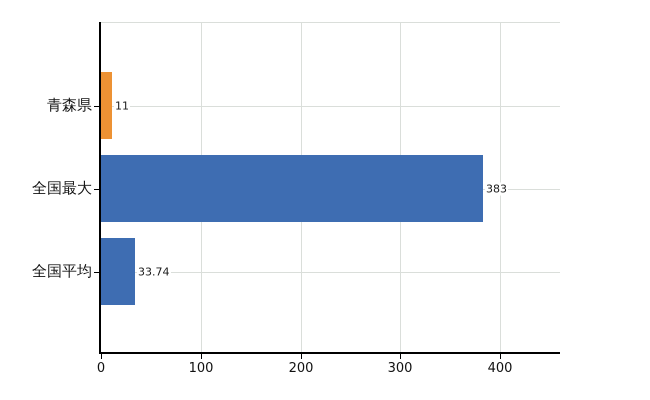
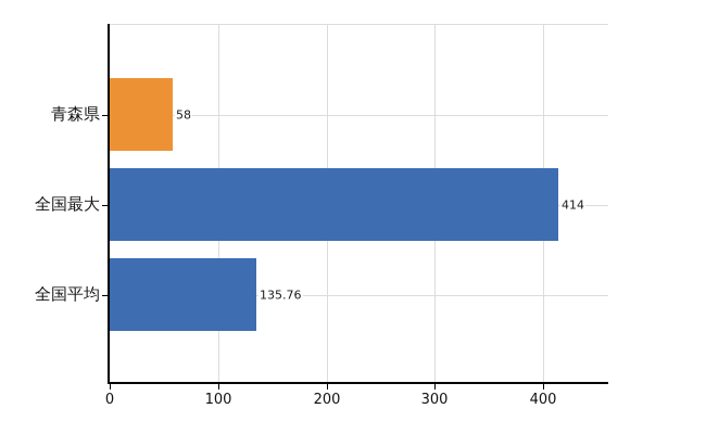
青森県: 11 -> 58
全国最大: 383 -> 414
全国平均: 33.74 -> 135.76
